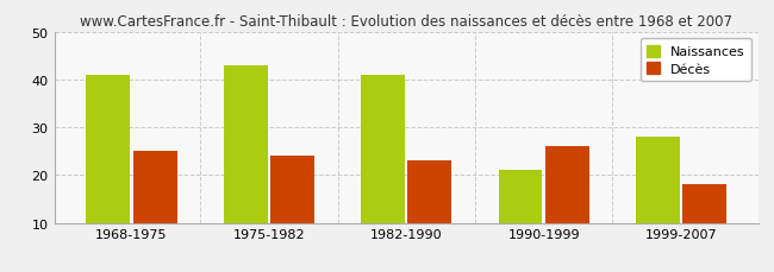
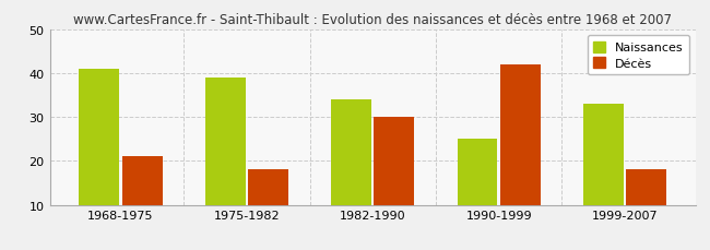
Décès/1968-1975: 25 -> 21
Naissances/1975-1982: 43 -> 39
Décès/1975-1982: 24 -> 18
Naissances/1982-1990: 41 -> 34
Décès/1982-1990: 23 -> 30
Naissances/1990-1999: 21 -> 25
Décès/1990-1999: 26 -> 42
Naissances/1999-2007: 28 -> 33
